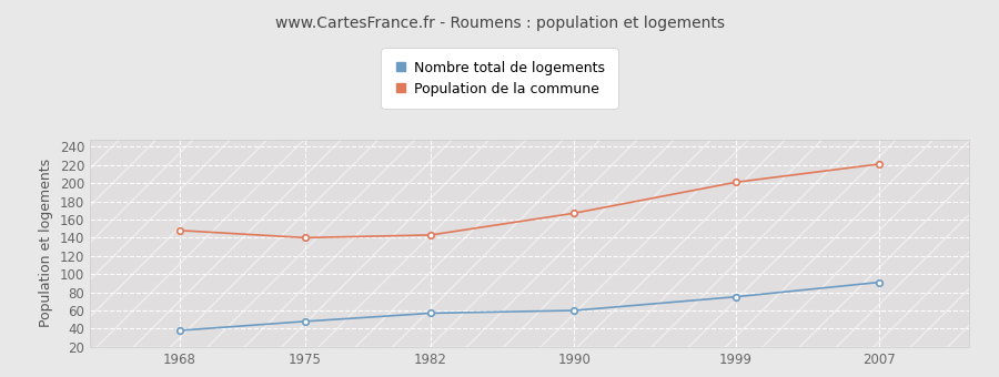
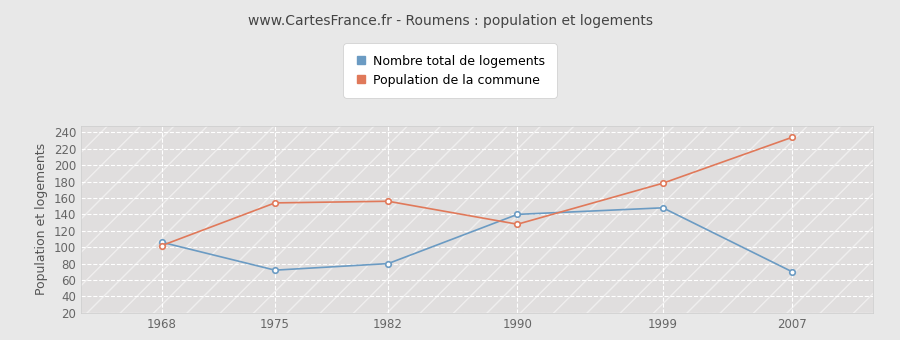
Nombre total de logements/1968: 38 -> 106
Population de la commune/1968: 148 -> 102
Nombre total de logements/1975: 48 -> 72
Population de la commune/1975: 140 -> 154
Nombre total de logements/1982: 57 -> 80
Population de la commune/1982: 143 -> 156
Nombre total de logements/1990: 60 -> 140
Population de la commune/1990: 167 -> 128
Nombre total de logements/1999: 75 -> 148
Population de la commune/1999: 201 -> 178
Nombre total de logements/2007: 91 -> 70
Population de la commune/2007: 221 -> 234
